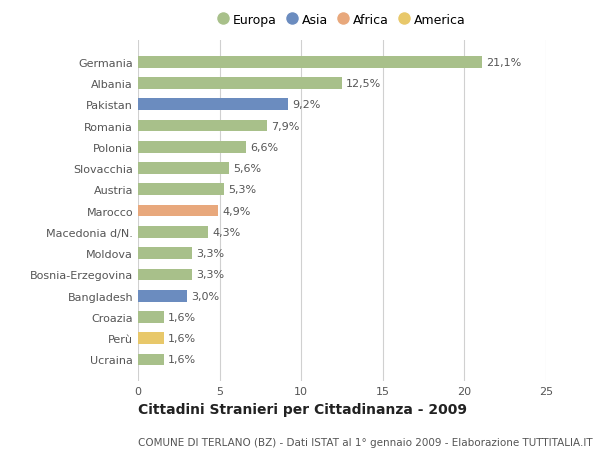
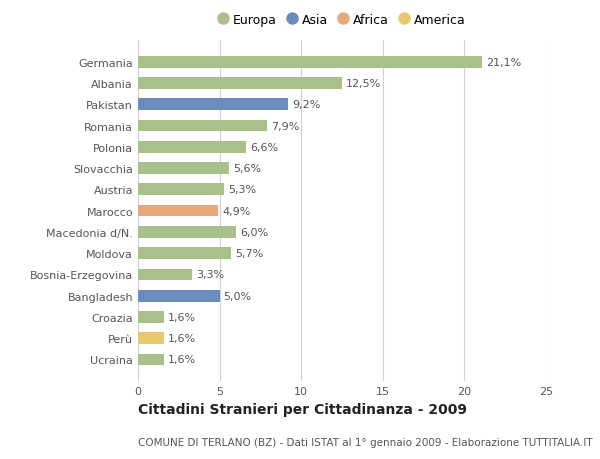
Macedonia d/N.: 4,3% -> 6,0%
Moldova: 3,3% -> 5,7%
Bangladesh: 3,0% -> 5,0%
